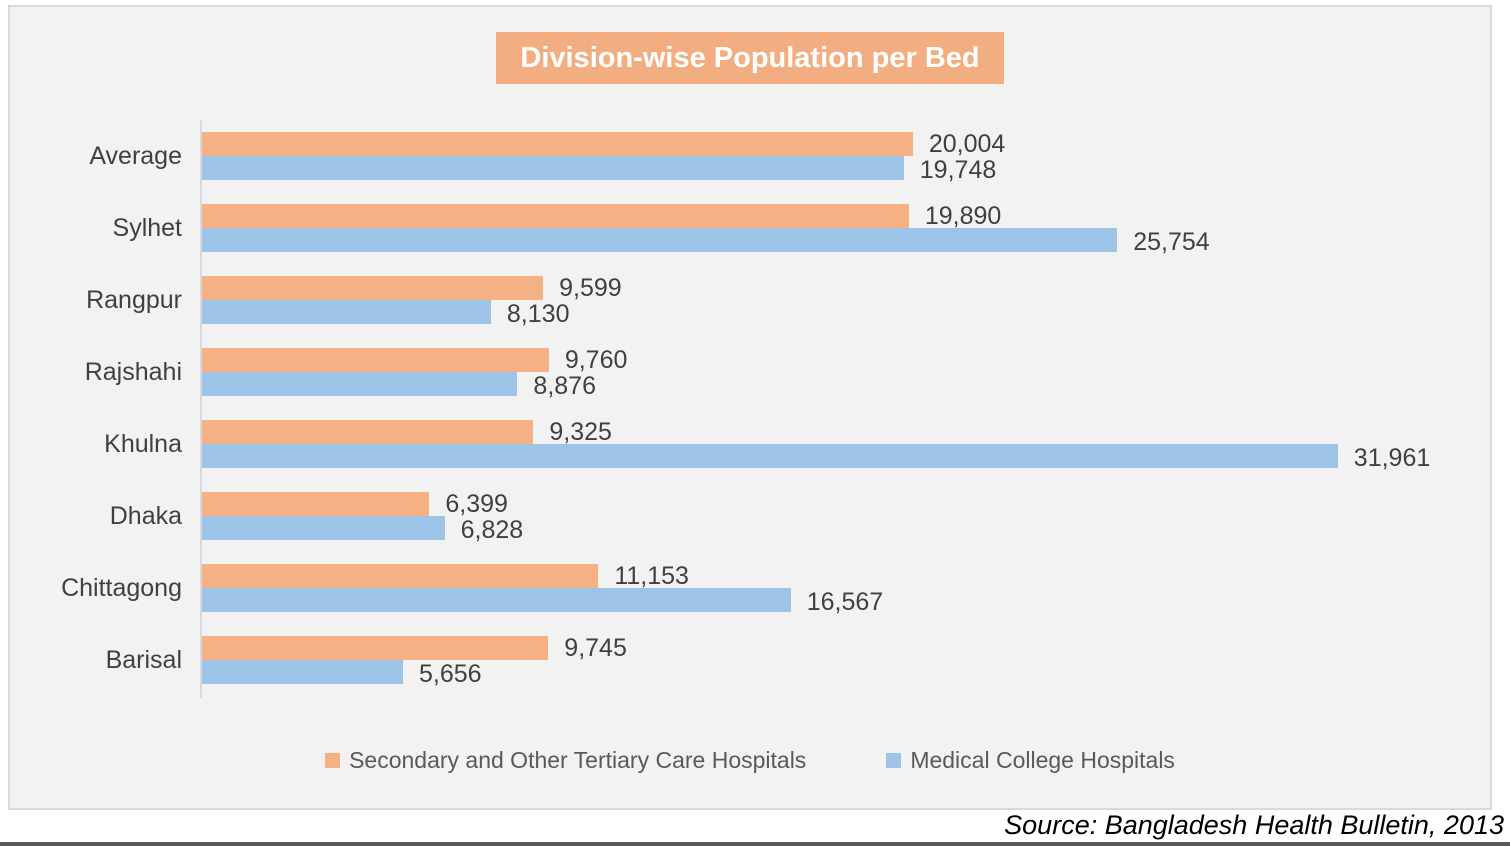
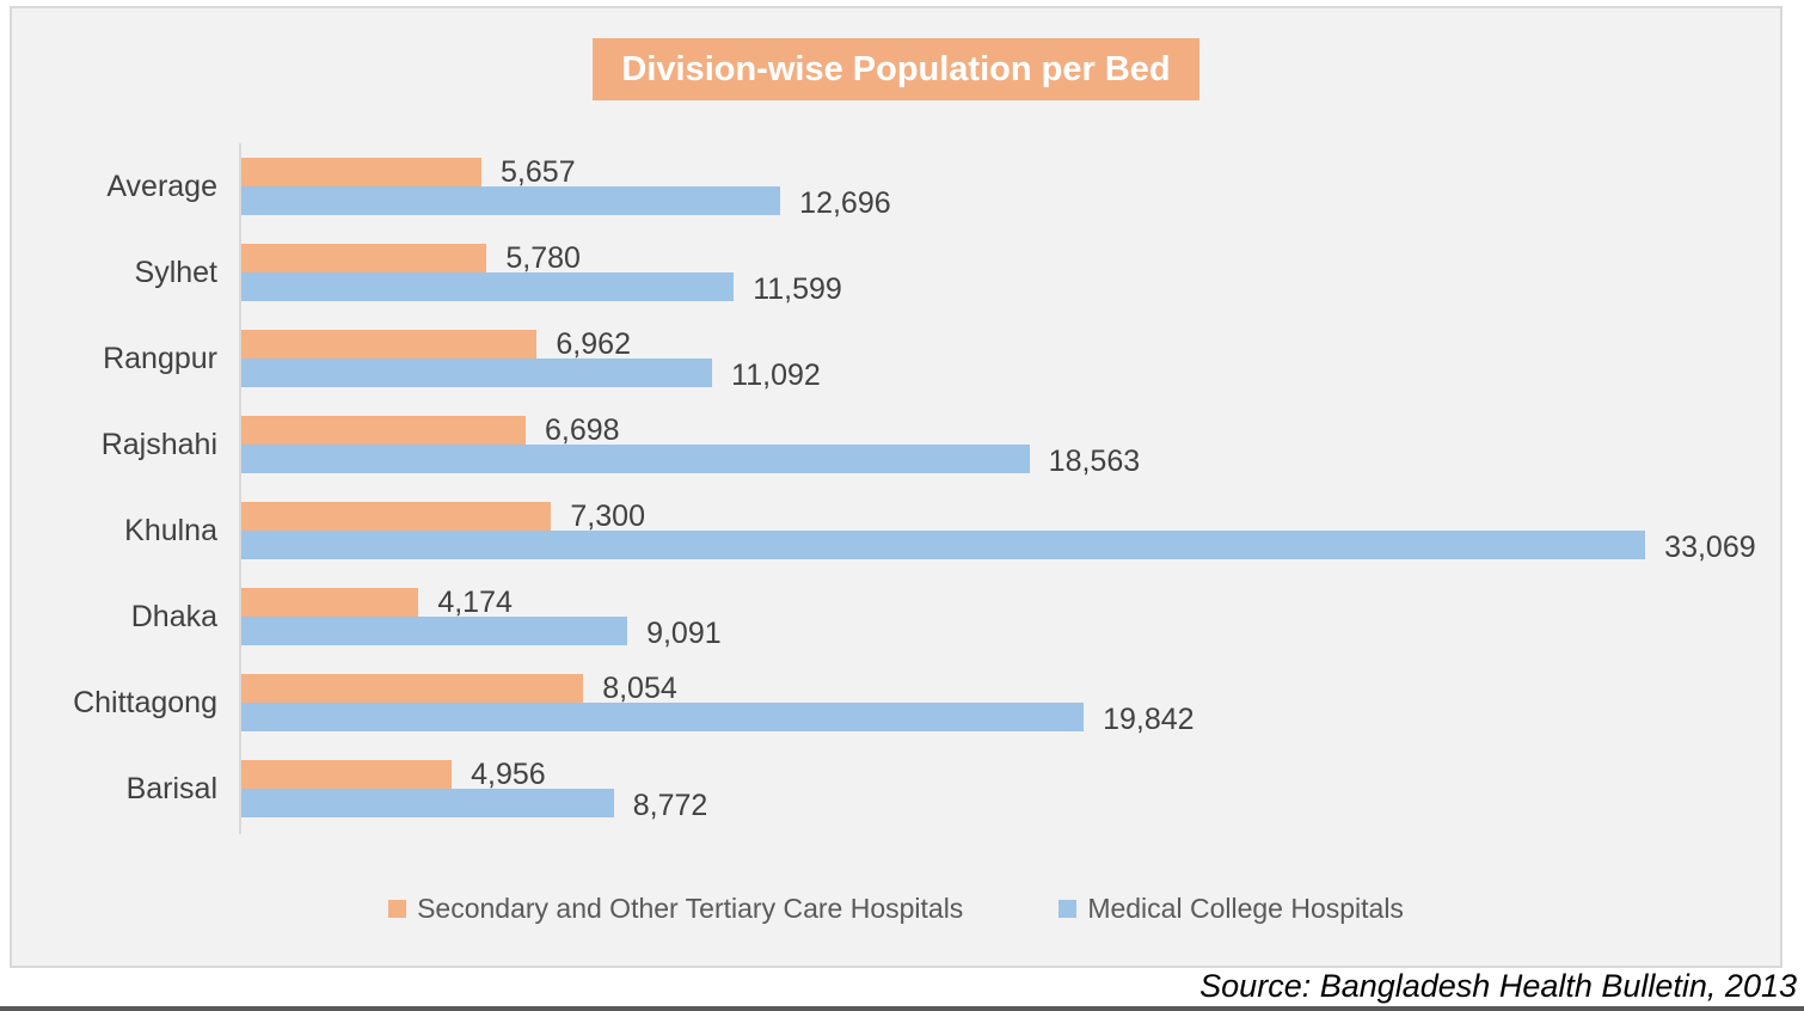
Secondary and Other Tertiary Care Hospitals/Average: 20,004 -> 5,657
Medical College Hospitals/Average: 19,748 -> 12,696
Secondary and Other Tertiary Care Hospitals/Sylhet: 19,890 -> 5,780
Medical College Hospitals/Sylhet: 25,754 -> 11,599
Secondary and Other Tertiary Care Hospitals/Rangpur: 9,599 -> 6,962
Medical College Hospitals/Rangpur: 8,130 -> 11,092
Secondary and Other Tertiary Care Hospitals/Rajshahi: 9,760 -> 6,698
Medical College Hospitals/Rajshahi: 8,876 -> 18,563
Secondary and Other Tertiary Care Hospitals/Khulna: 9,325 -> 7,300
Medical College Hospitals/Khulna: 31,961 -> 33,069
Secondary and Other Tertiary Care Hospitals/Dhaka: 6,399 -> 4,174
Medical College Hospitals/Dhaka: 6,828 -> 9,091
Secondary and Other Tertiary Care Hospitals/Chittagong: 11,153 -> 8,054
Medical College Hospitals/Chittagong: 16,567 -> 19,842
Secondary and Other Tertiary Care Hospitals/Barisal: 9,745 -> 4,956
Medical College Hospitals/Barisal: 5,656 -> 8,772
